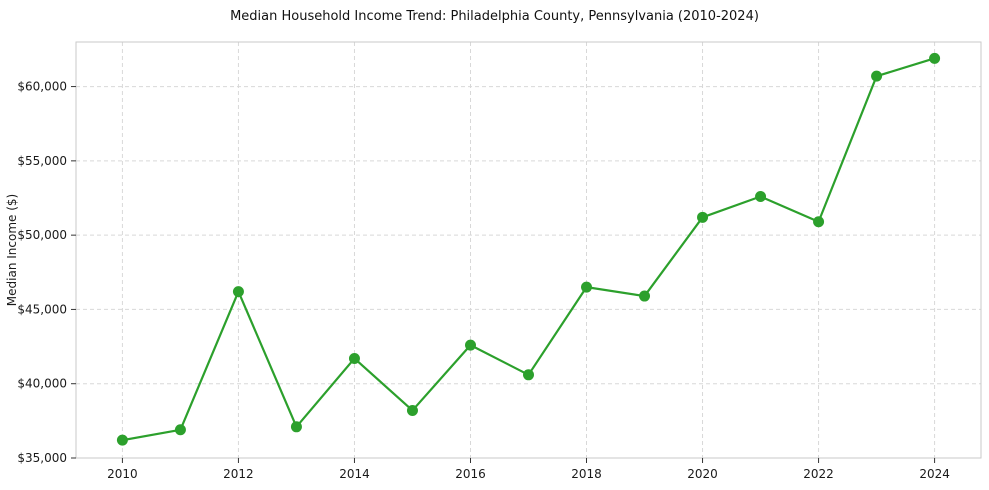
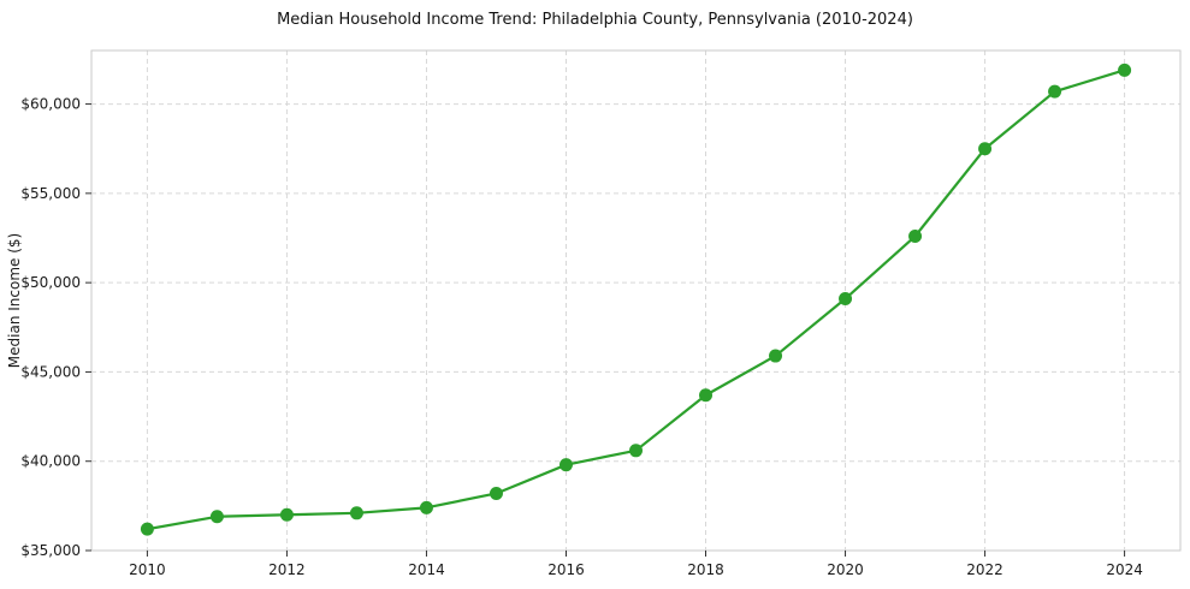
2012: $46200 -> $37000
2014: $41700 -> $37400
2016: $42600 -> $39800
2018: $46500 -> $43700
2020: $51200 -> $49100
2022: $50900 -> $57500
